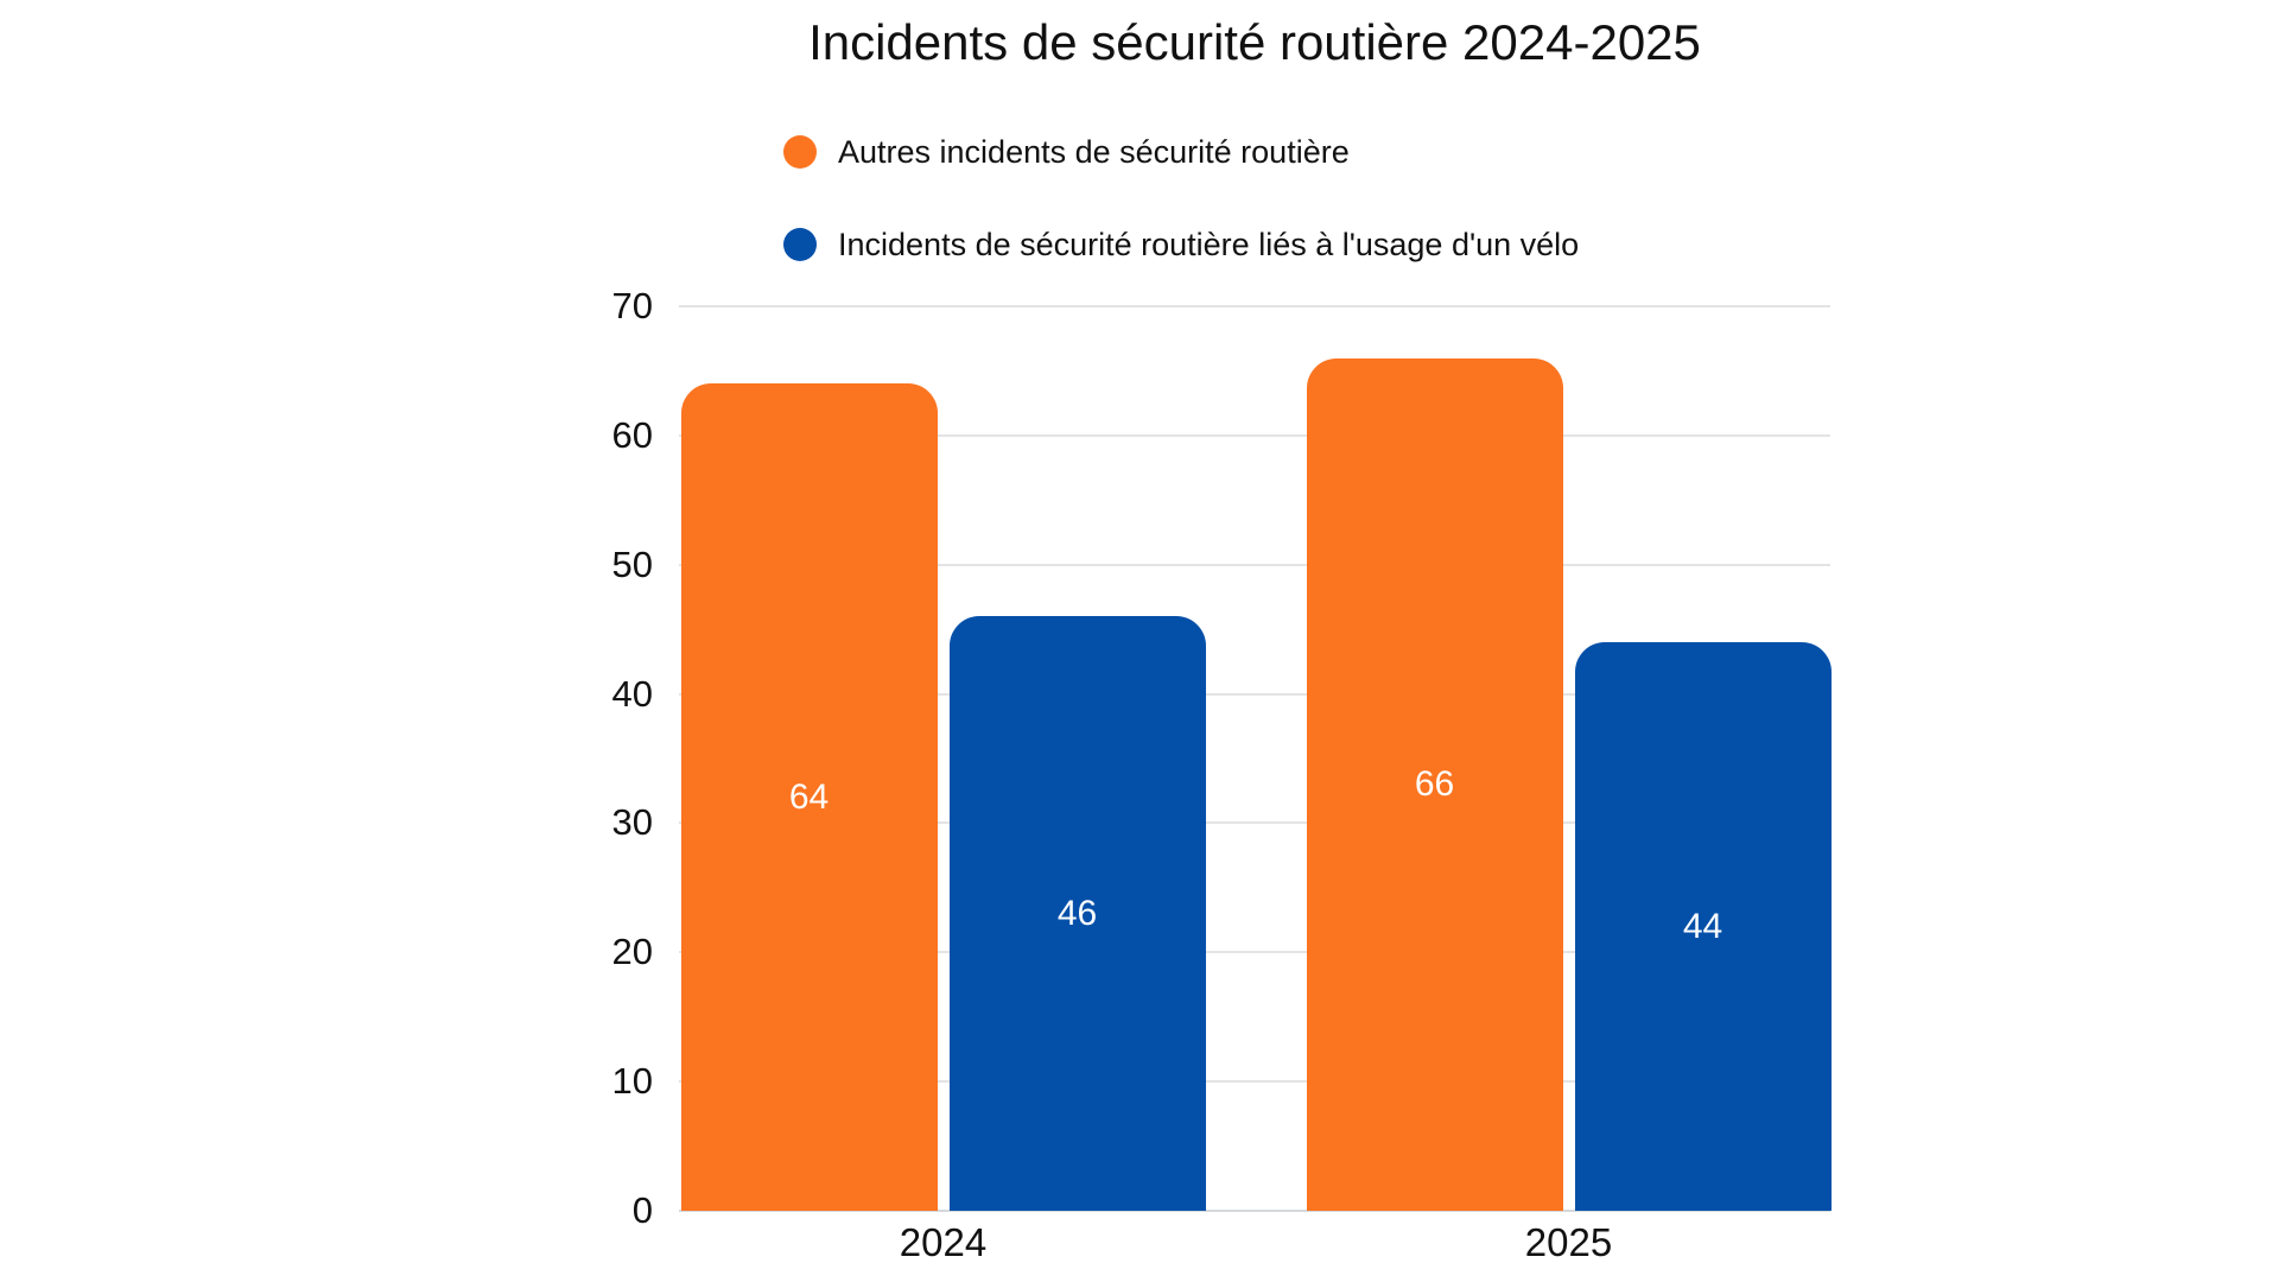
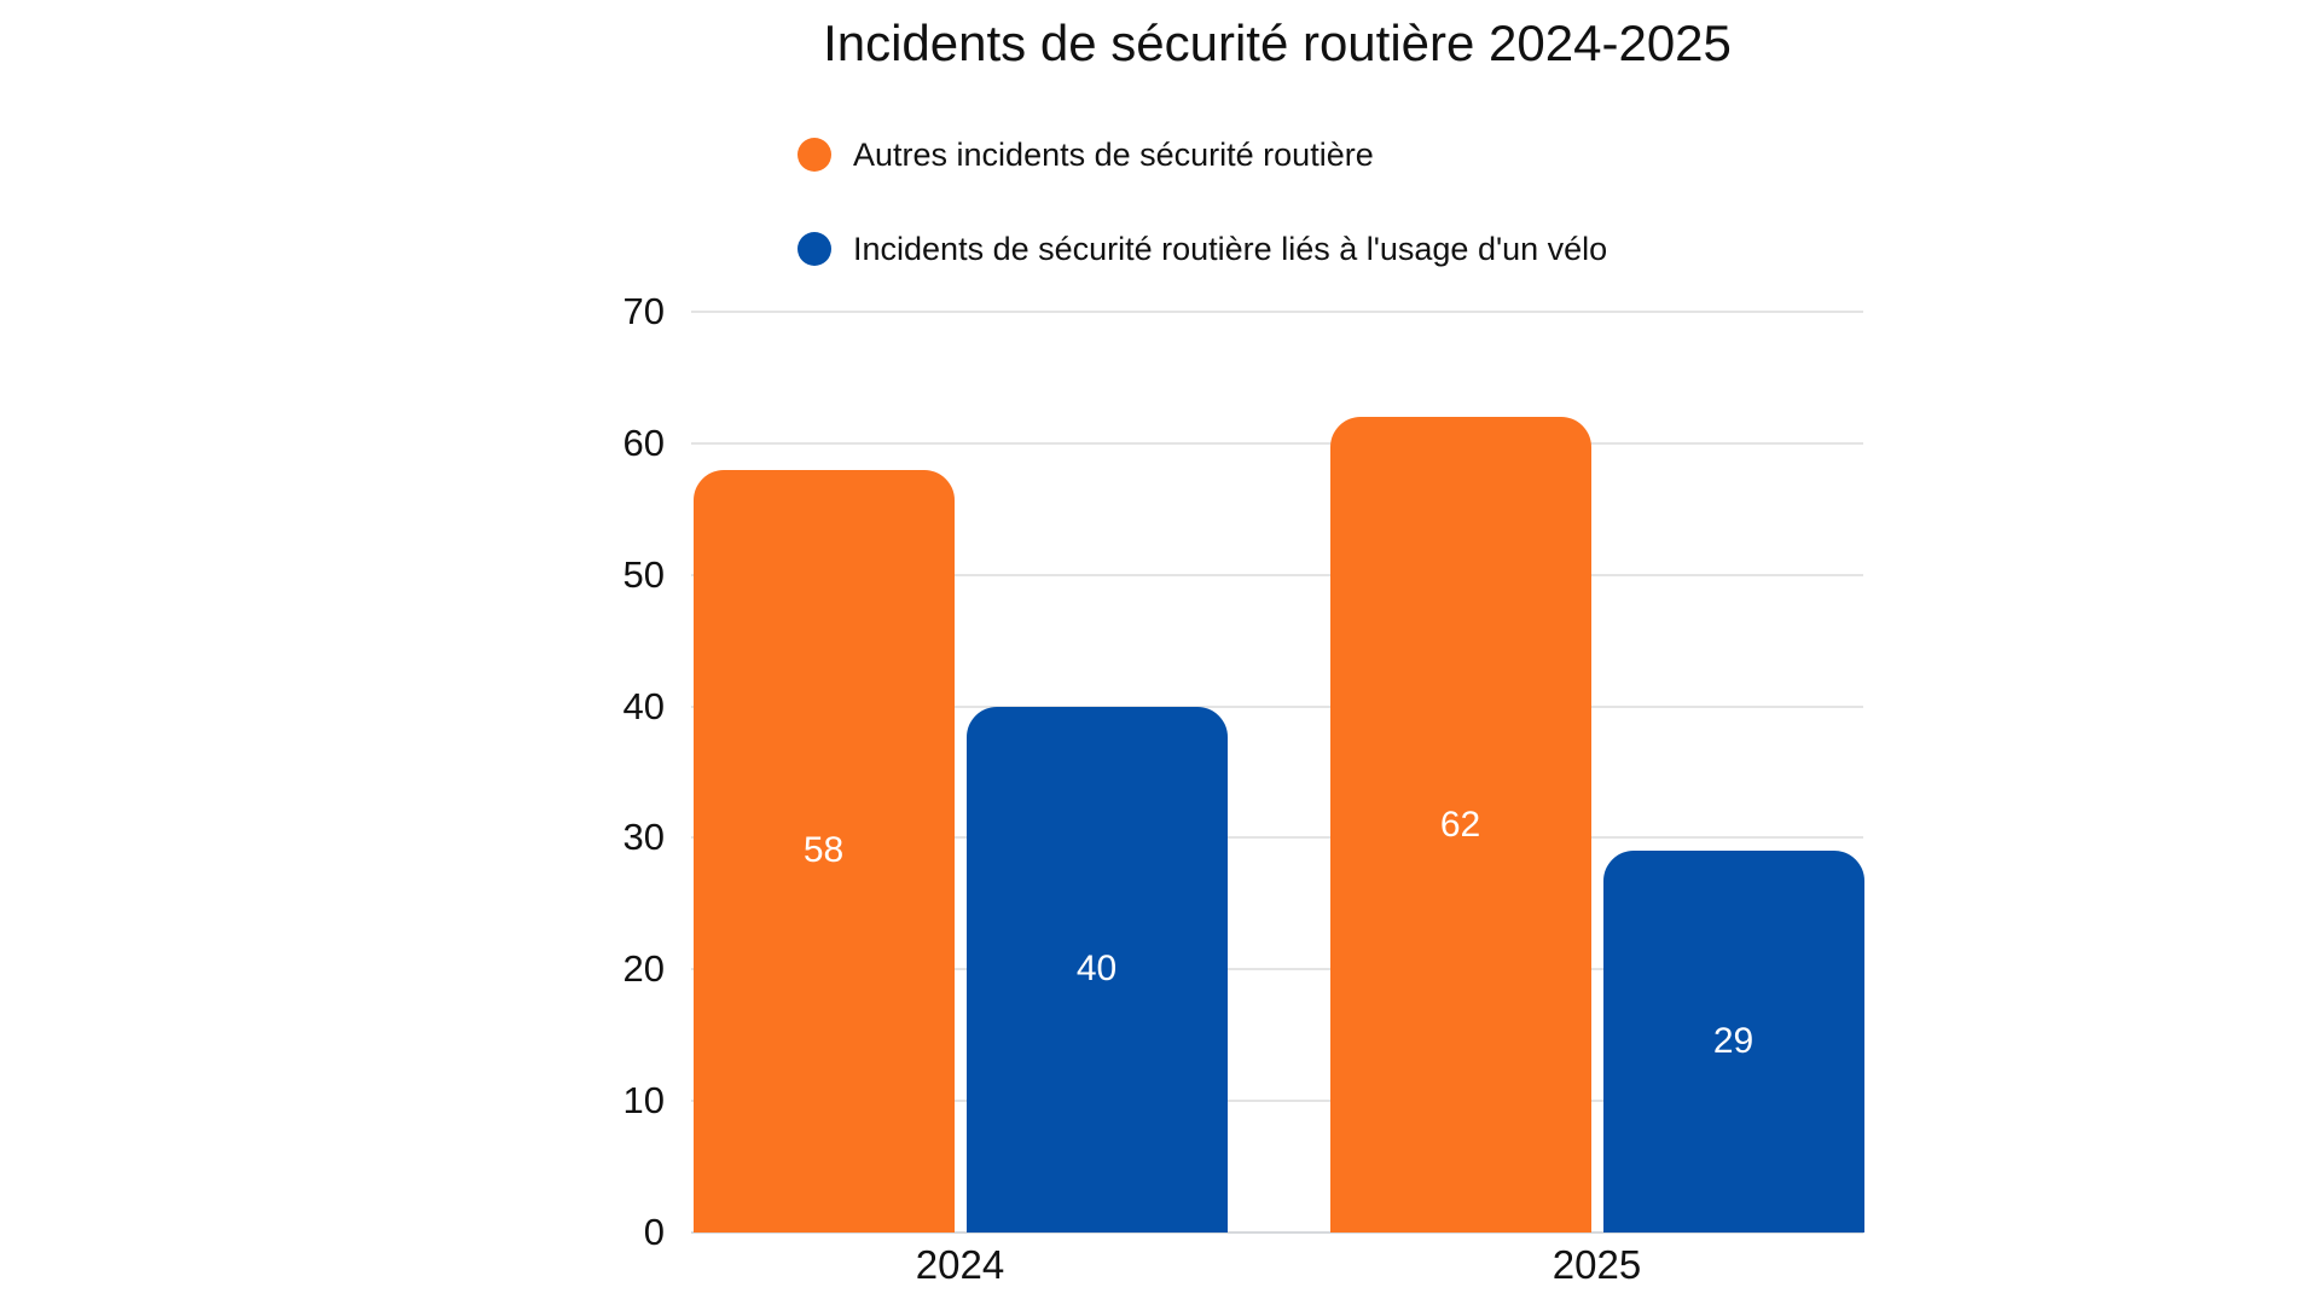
Autres incidents de sécurité routière/2024: 64 -> 58
Incidents de sécurité routière liés à l'usage d'un vélo/2024: 46 -> 40
Autres incidents de sécurité routière/2025: 66 -> 62
Incidents de sécurité routière liés à l'usage d'un vélo/2025: 44 -> 29
